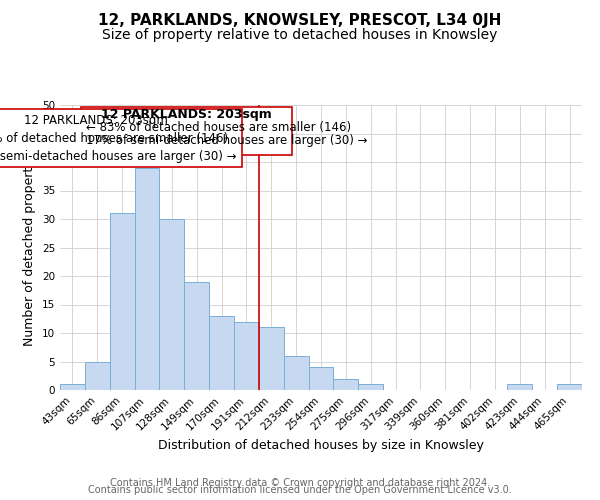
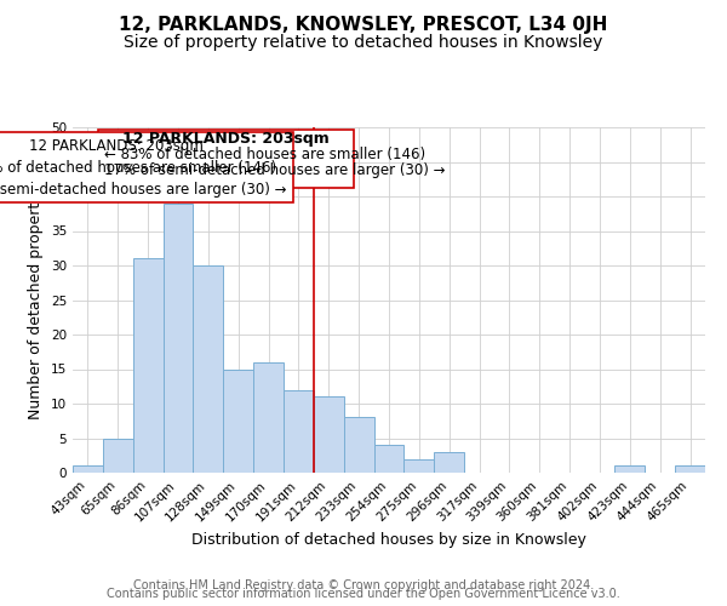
149sqm: 19 -> 15
170sqm: 13 -> 16
233sqm: 6 -> 8
296sqm: 1 -> 3
